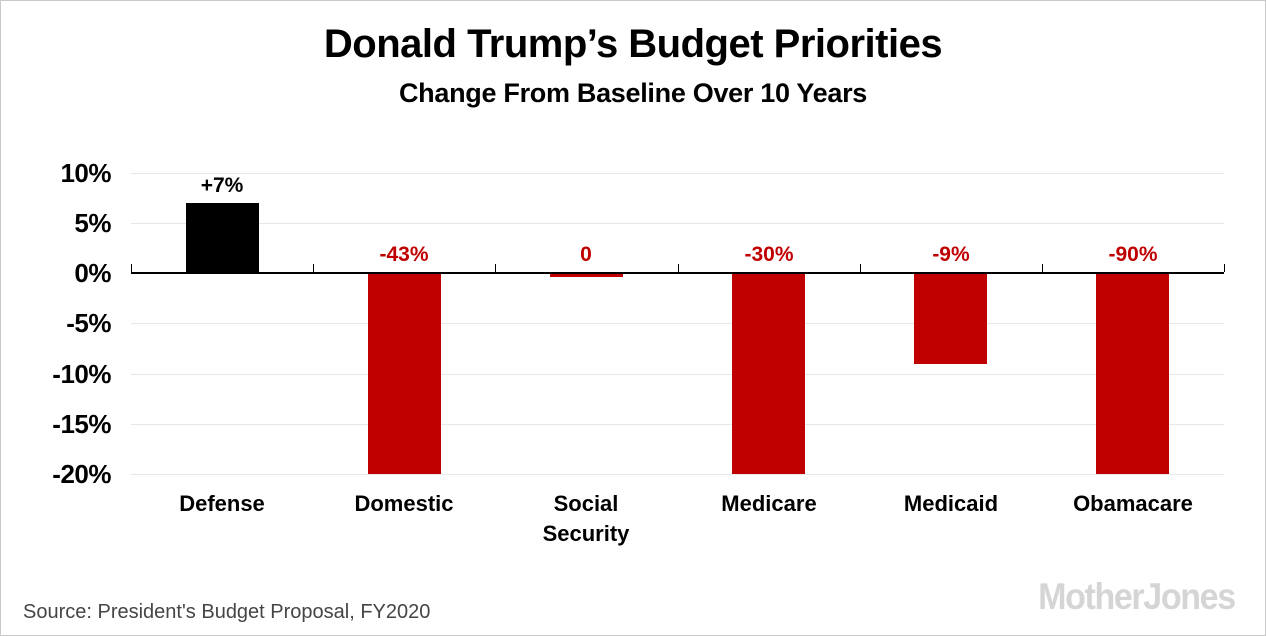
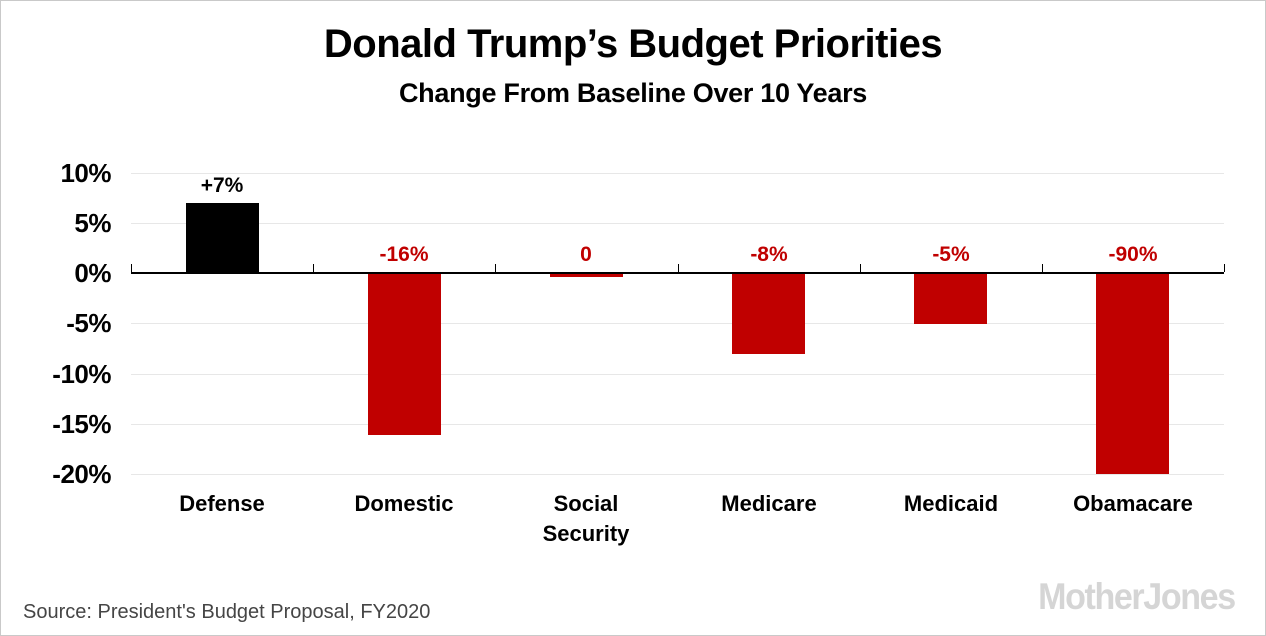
Domestic: -43% -> -16%
Medicare: -30% -> -8%
Medicaid: -9% -> -5%
